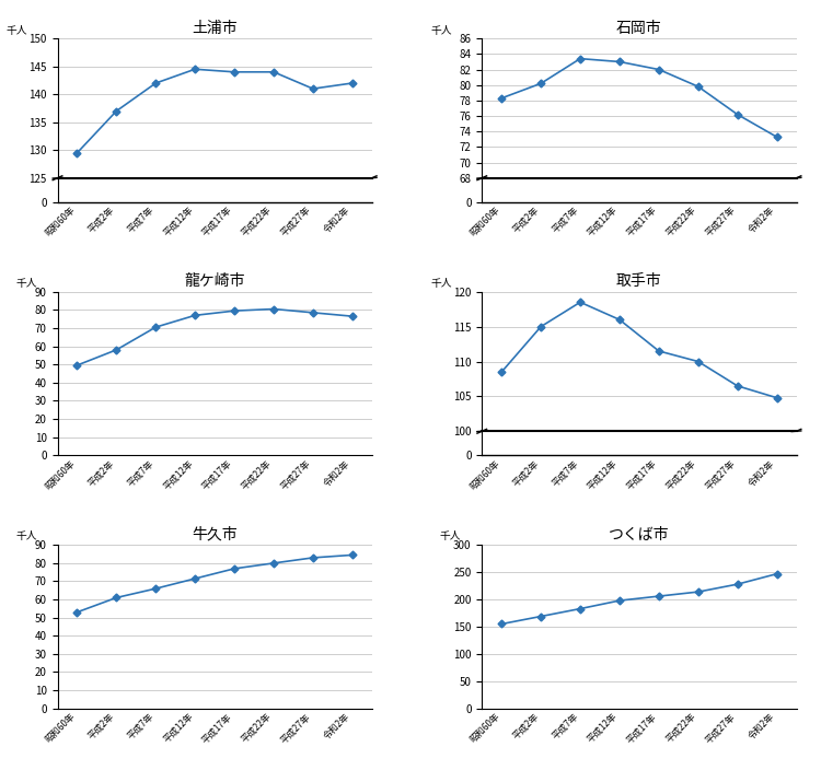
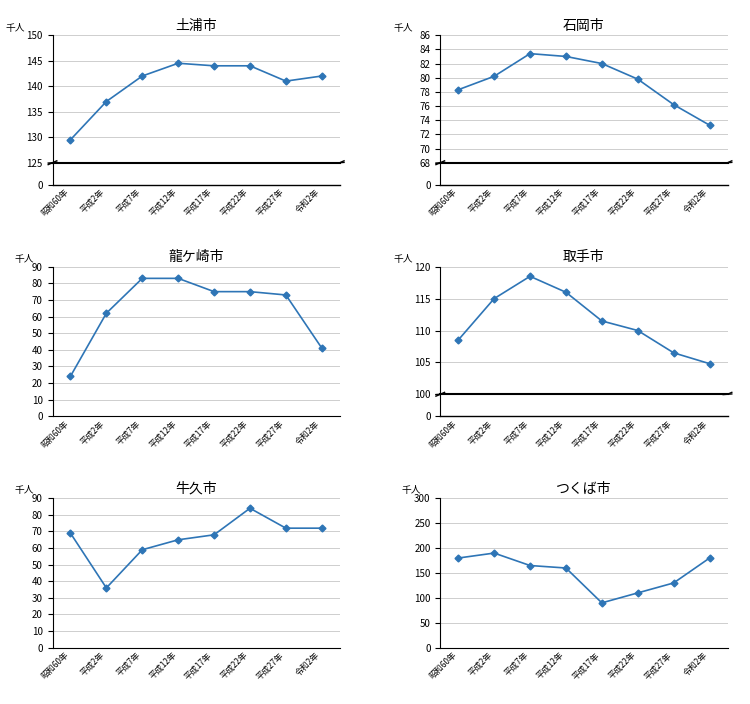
龍ケ崎市/昭和60年: 50 -> 24
龍ケ崎市/平成2年: 58 -> 62
龍ケ崎市/平成7年: 70 -> 83
龍ケ崎市/平成12年: 77 -> 83
龍ケ崎市/平成17年: 80 -> 75
龍ケ崎市/平成22年: 80 -> 75
龍ケ崎市/平成27年: 78 -> 73
龍ケ崎市/令和2年: 76 -> 41
牛久市/昭和60年: 53 -> 69
牛久市/平成2年: 61 -> 36
牛久市/平成7年: 66 -> 59
牛久市/平成12年: 72 -> 65
牛久市/平成17年: 77 -> 68
牛久市/平成22年: 80 -> 84
牛久市/平成27年: 83 -> 72
牛久市/令和2年: 84 -> 72
つくば市/昭和60年: 155 -> 180
つくば市/平成2年: 169 -> 190
つくば市/平成7年: 183 -> 165
つくば市/平成12年: 198 -> 160
つくば市/平成17年: 206 -> 90
つくば市/平成22年: 214 -> 110
つくば市/平成27年: 228 -> 130
つくば市/令和2年: 247 -> 180
